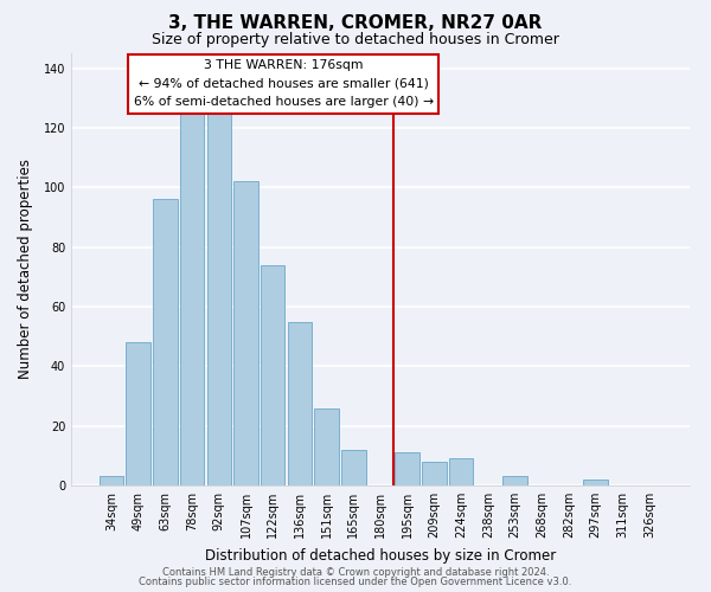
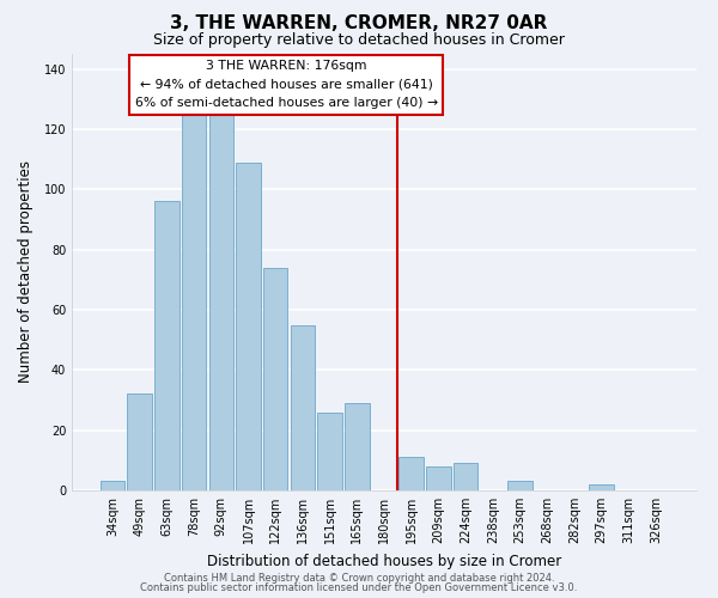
49sqm: 48 -> 32
107sqm: 102 -> 109
165sqm: 12 -> 29
